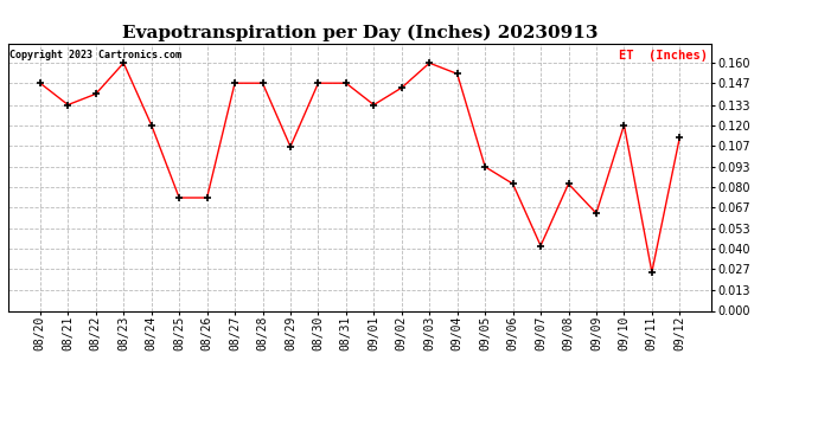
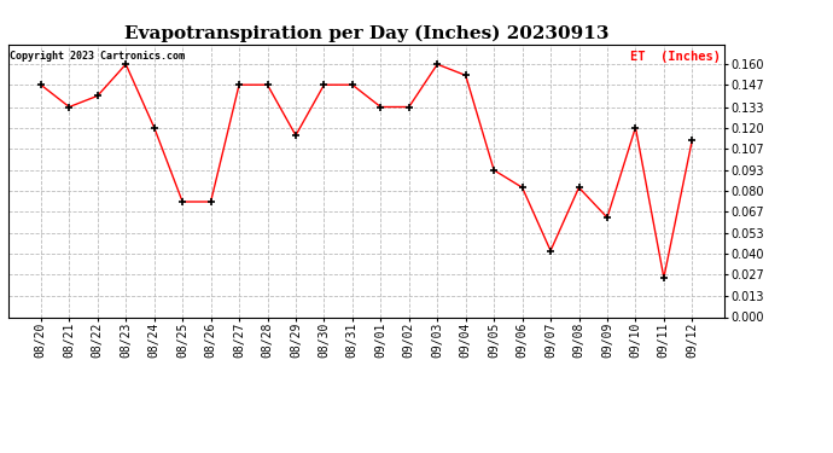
08/29: 0.106 -> 0.115
09/02: 0.144 -> 0.133
